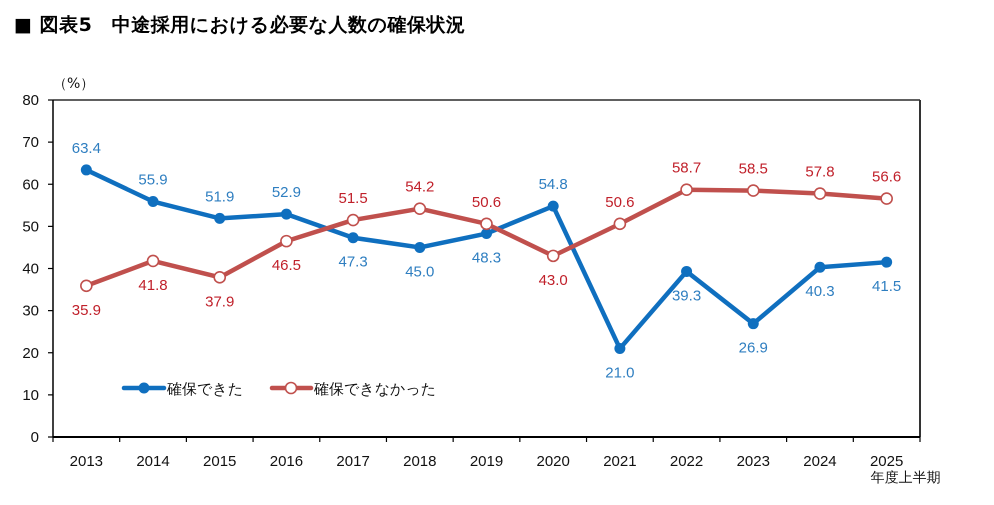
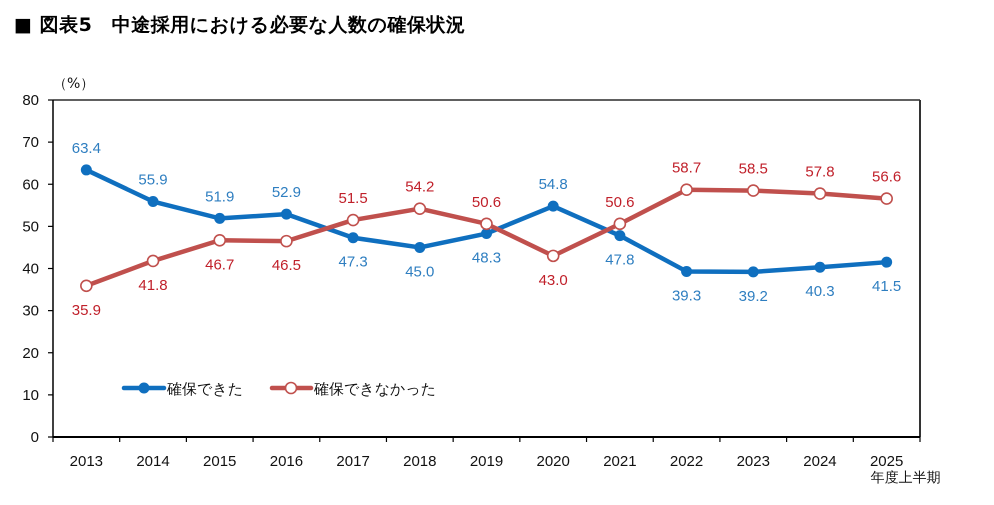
確保できなかった/2015: 37.9 -> 46.7
確保できた/2021: 21.0 -> 47.8
確保できた/2023: 26.9 -> 39.2
